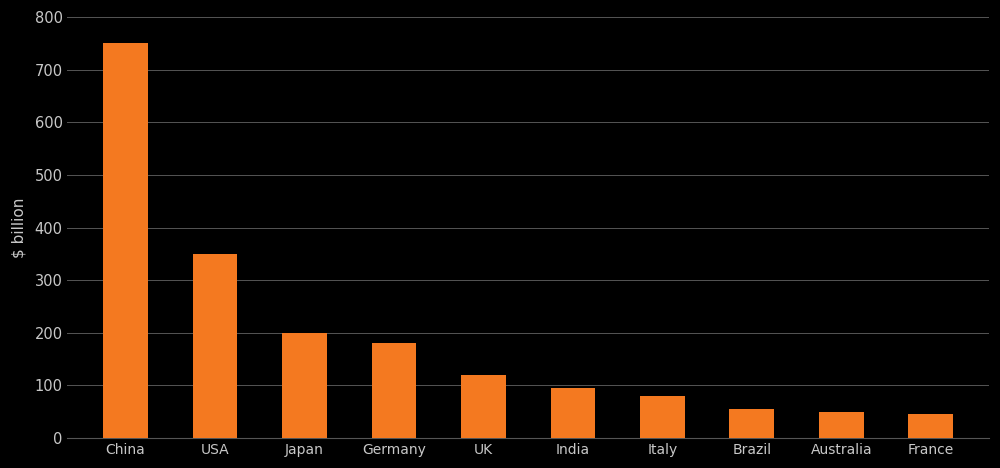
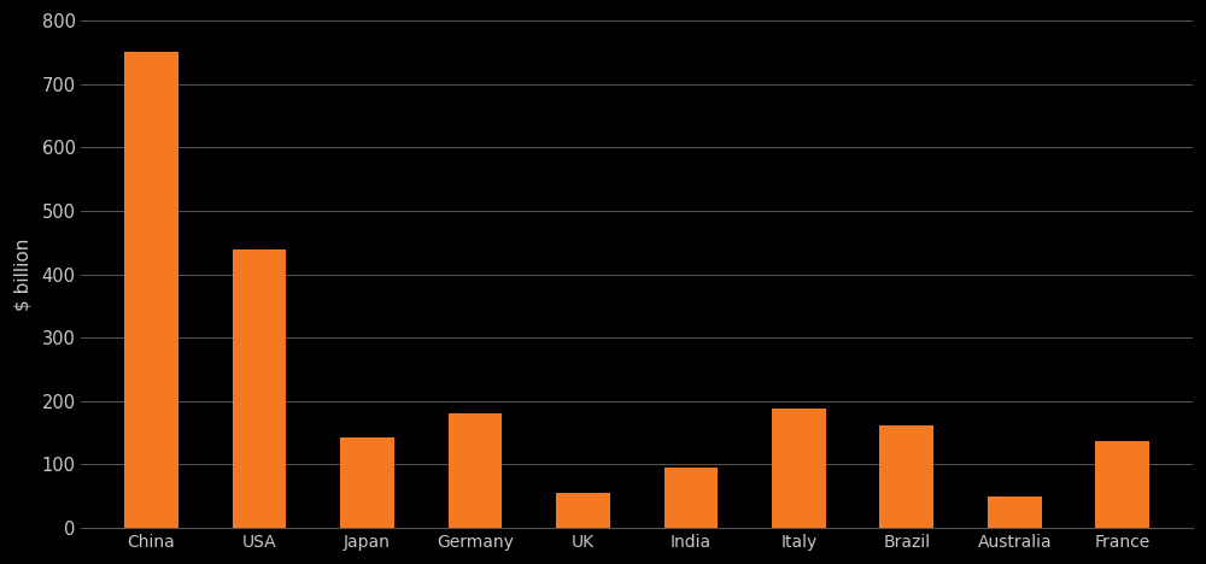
USA: 350 -> 440
Japan: 200 -> 142
UK: 120 -> 56
Italy: 80 -> 188
Brazil: 55 -> 162
France: 45 -> 136
